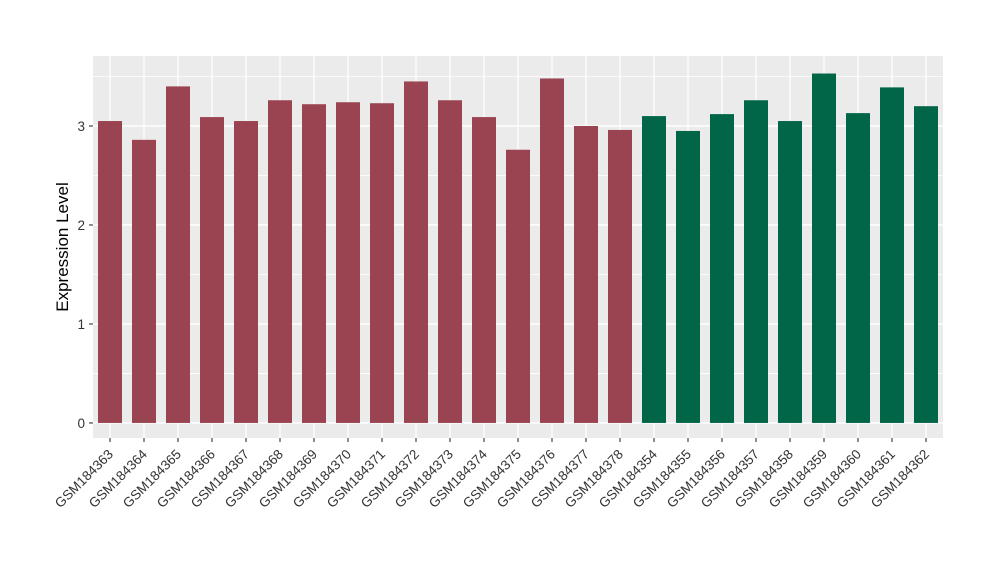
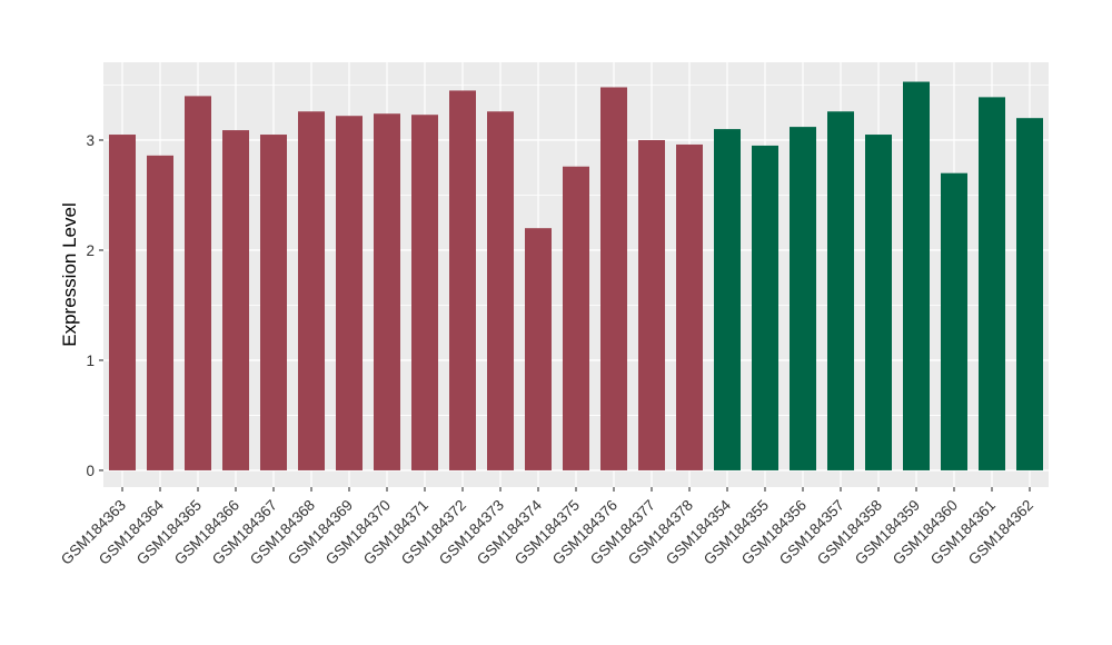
GSM184374: 3.1 -> 2.2
GSM184360: 3.1 -> 2.7
